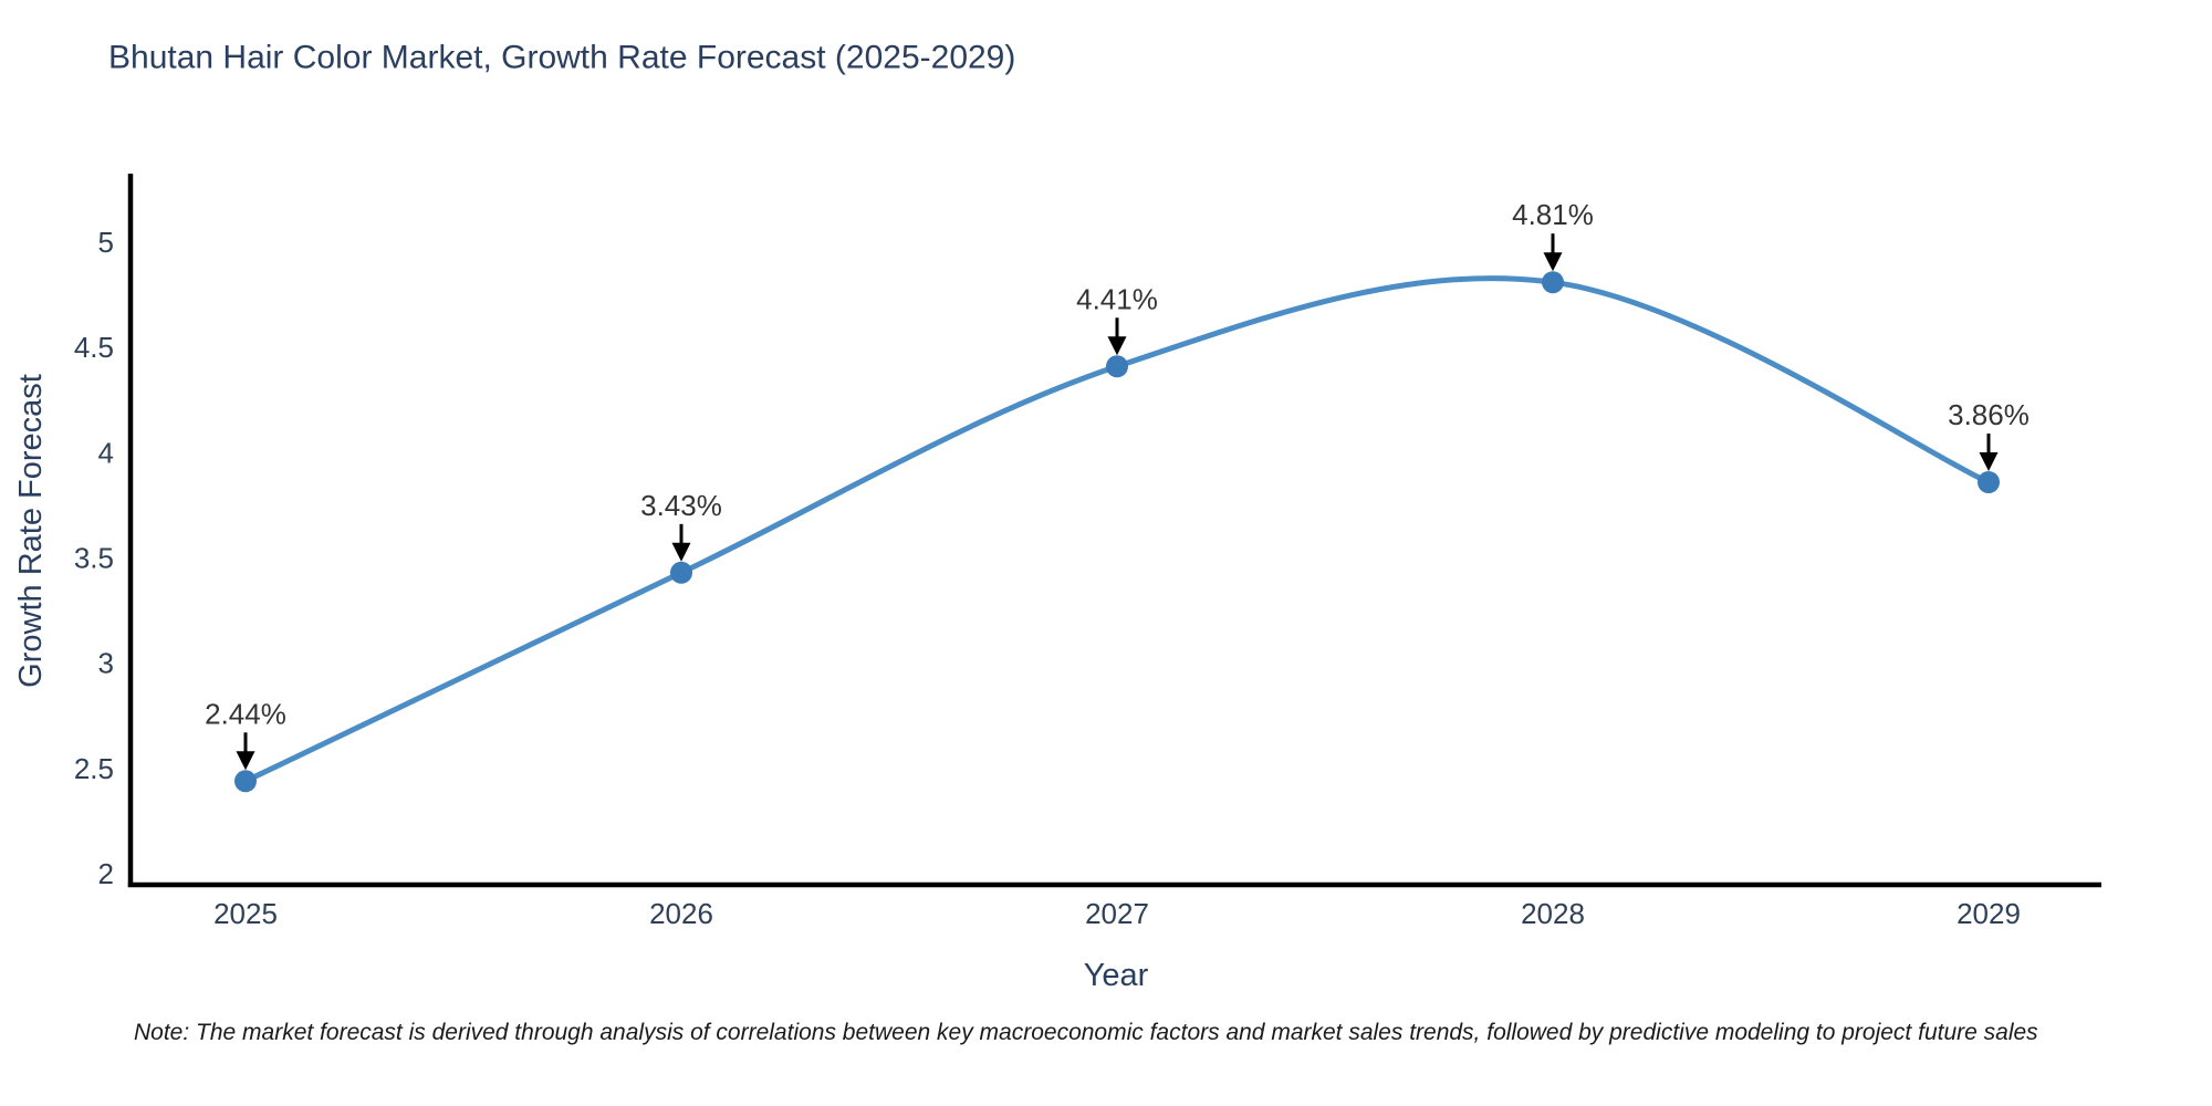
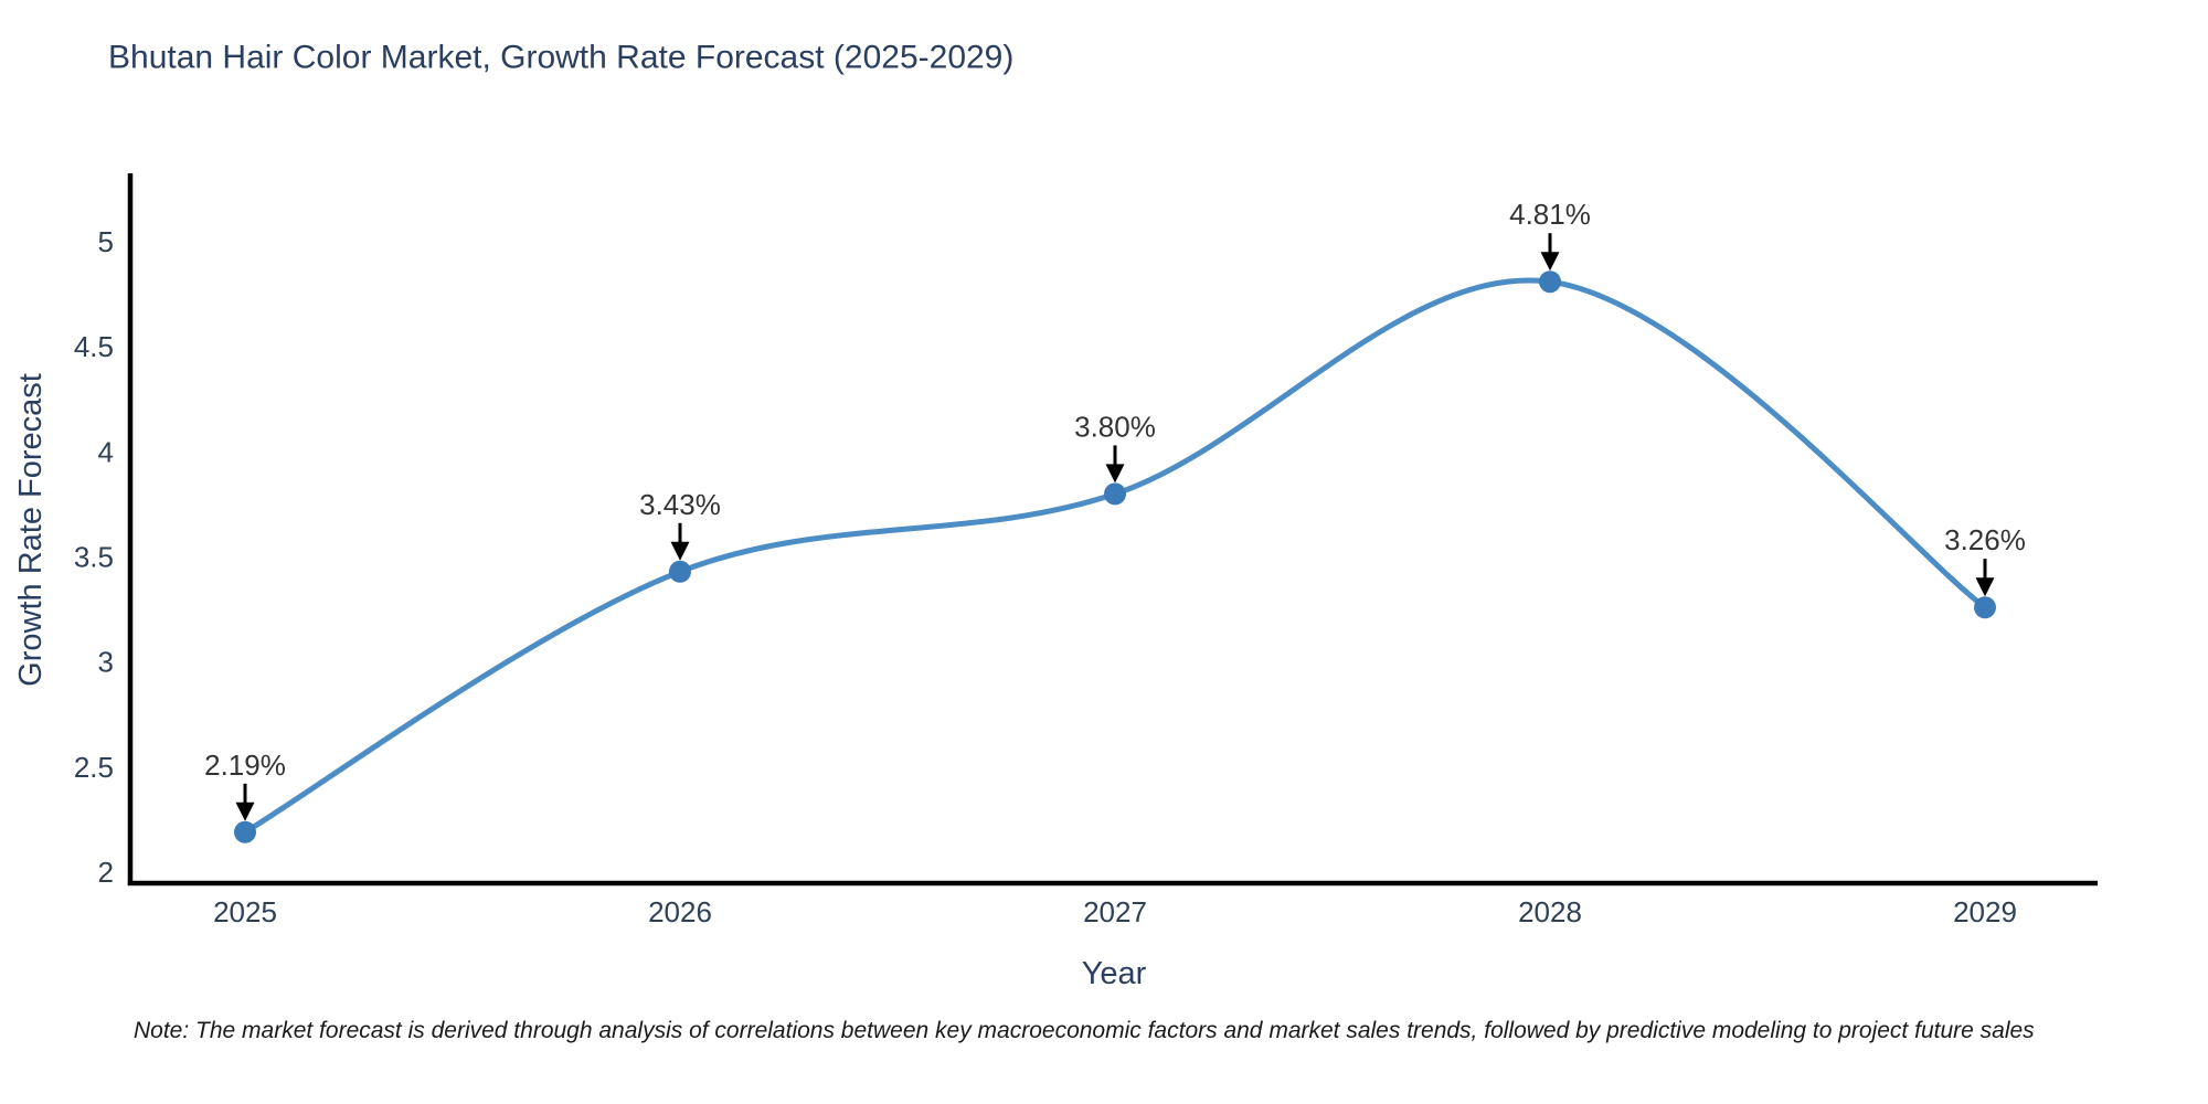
2025: 2.44% -> 2.19%
2027: 4.41% -> 3.80%
2029: 3.86% -> 3.26%
